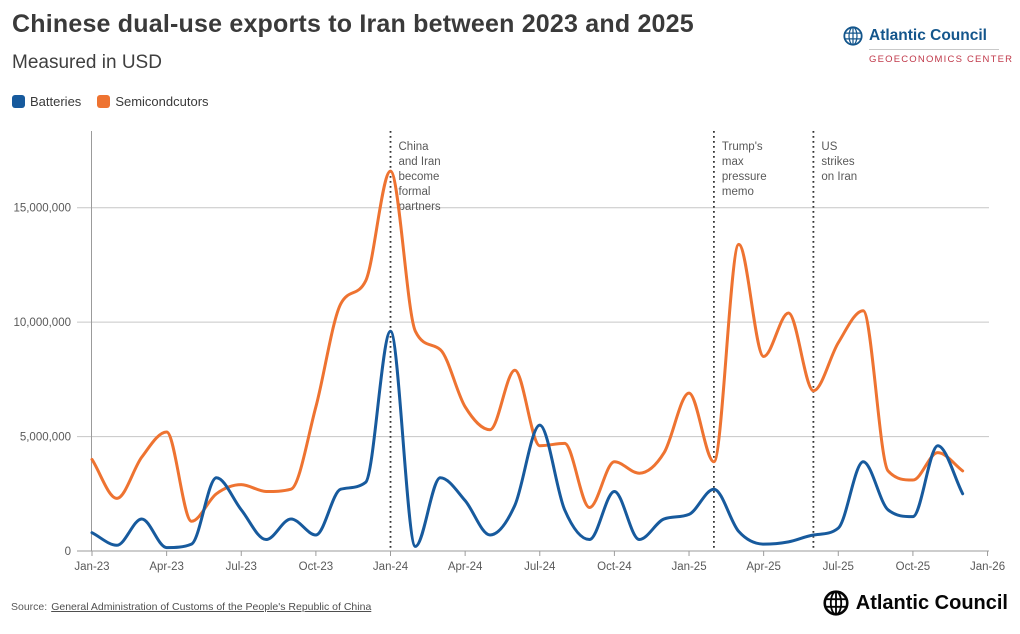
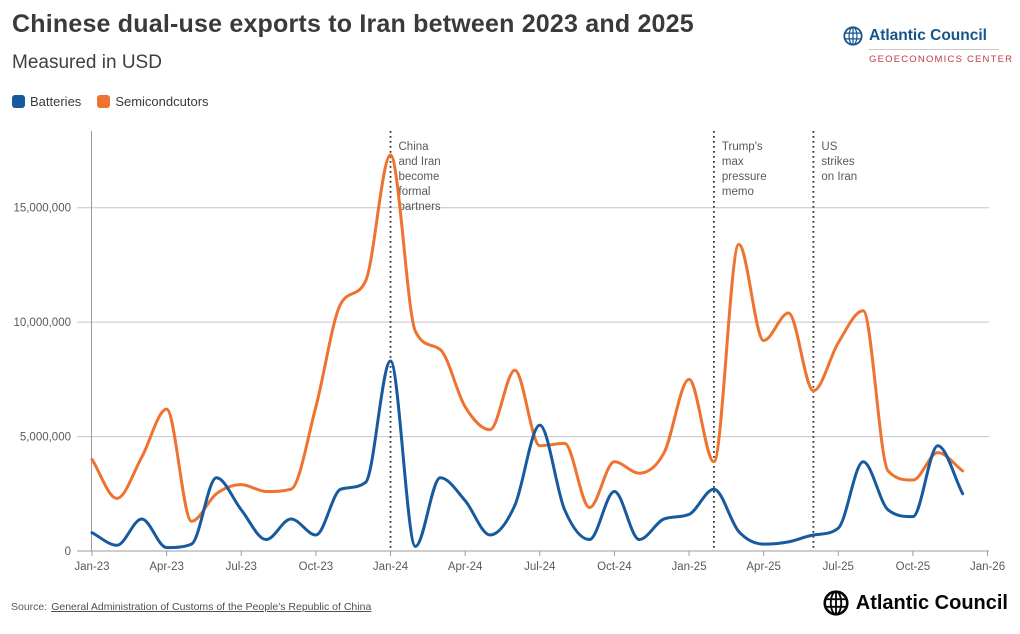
Semicondcutors/Apr-23: 5200000 -> 6200000
Batteries/Jan-24: 9600000 -> 8300000
Semicondcutors/Jan-24: 16600000 -> 17300000
Semicondcutors/Jan-25: 6900000 -> 7500000
Semicondcutors/Apr-25: 8500000 -> 9200000
